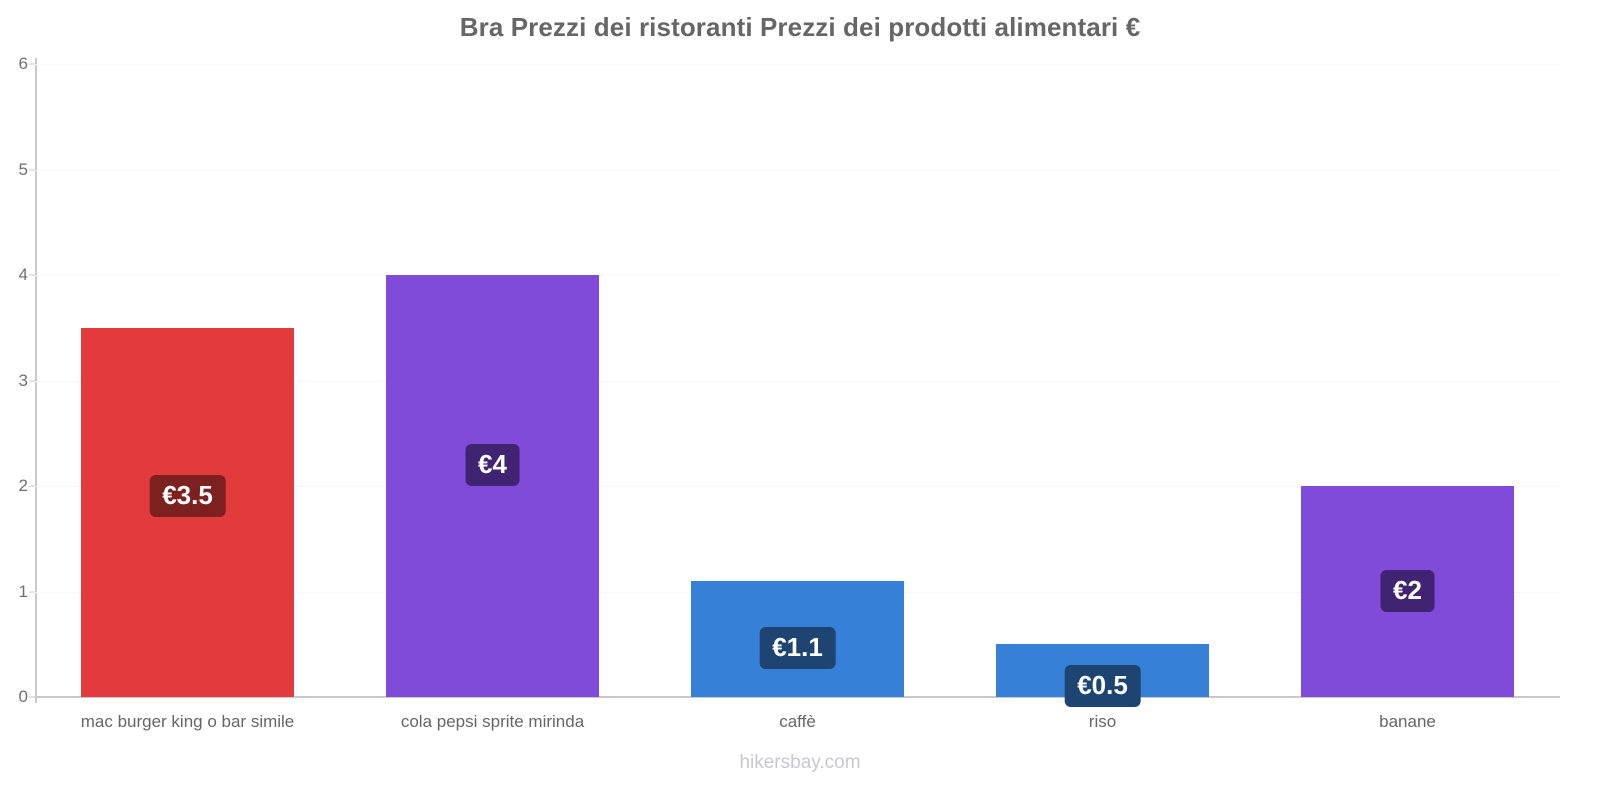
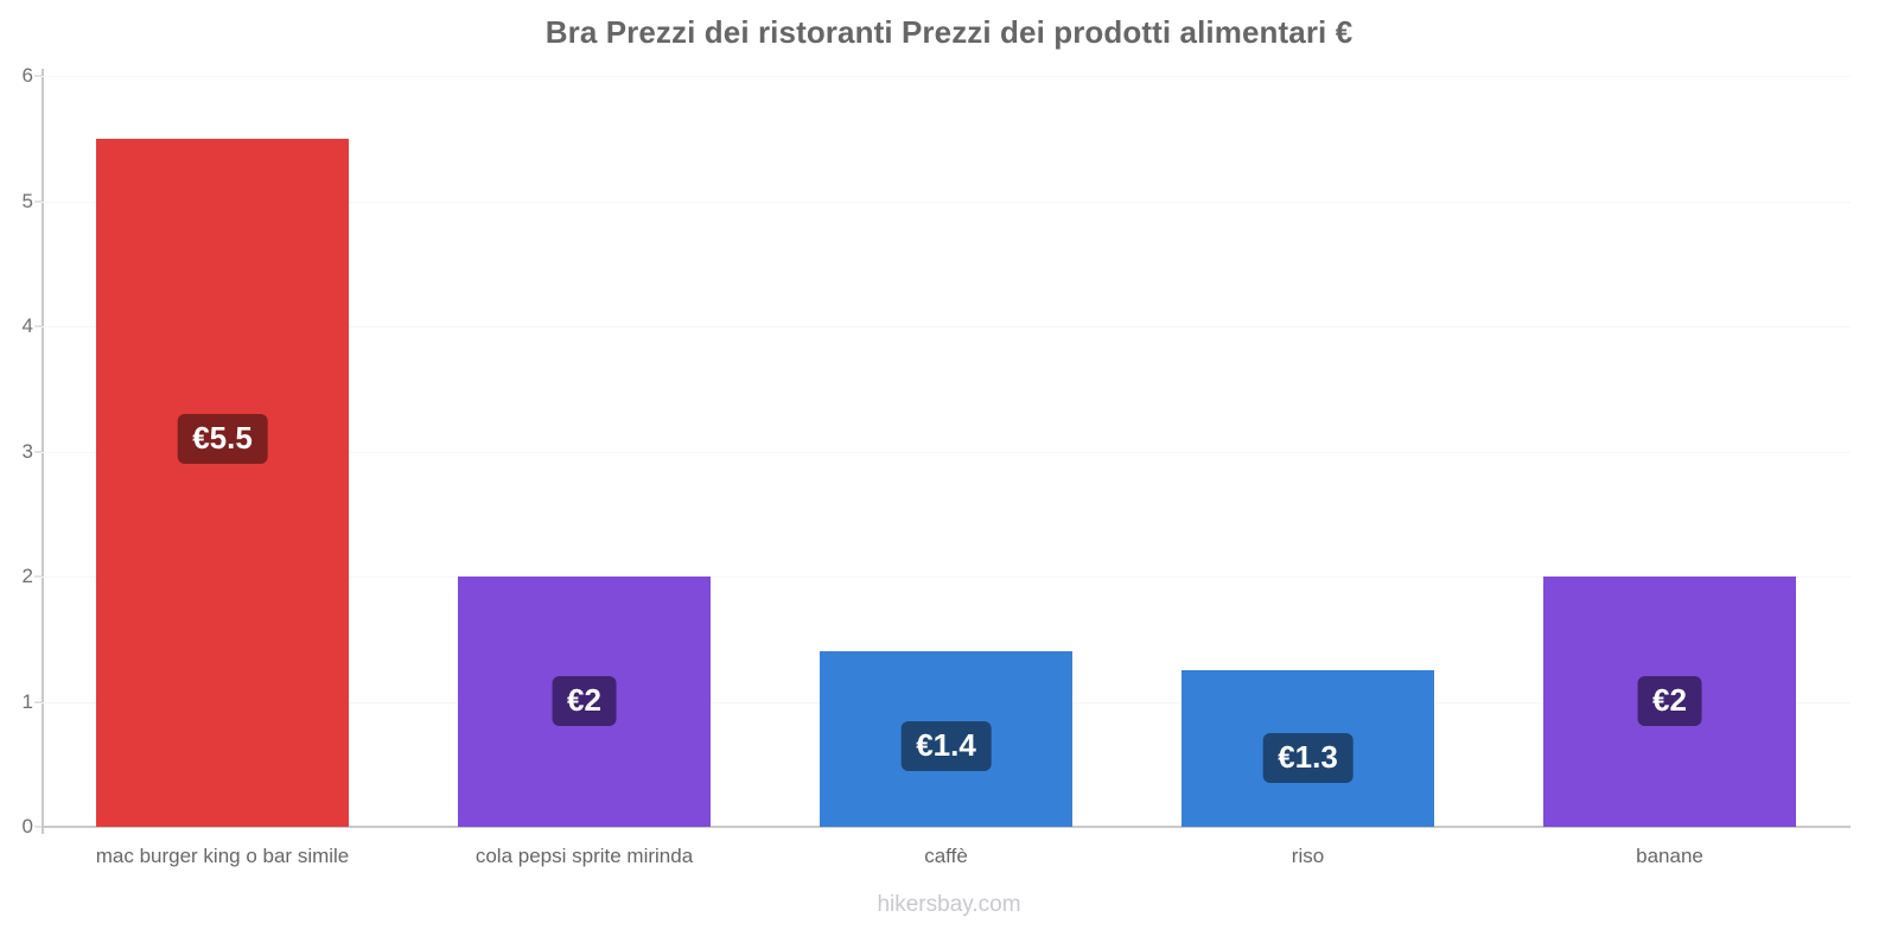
mac burger king o bar simile: €3.5 -> €5.5
cola pepsi sprite mirinda: €4 -> €2
caffè: €1.1 -> €1.4
riso: €0.5 -> €1.3
